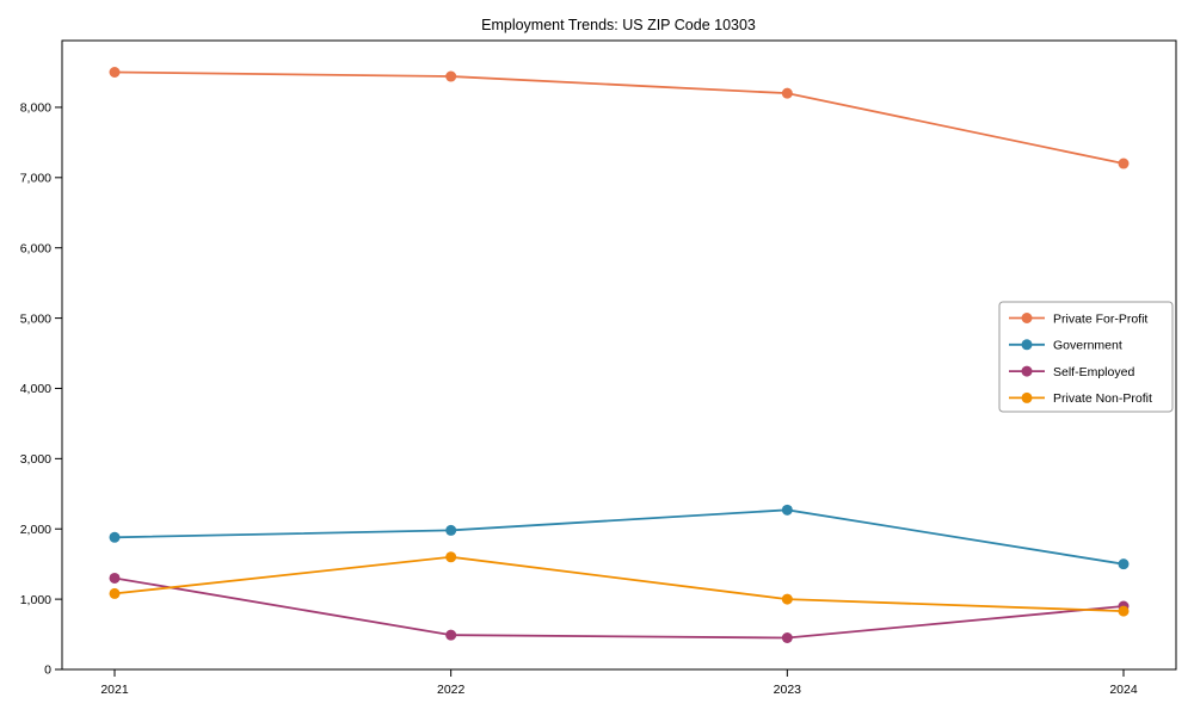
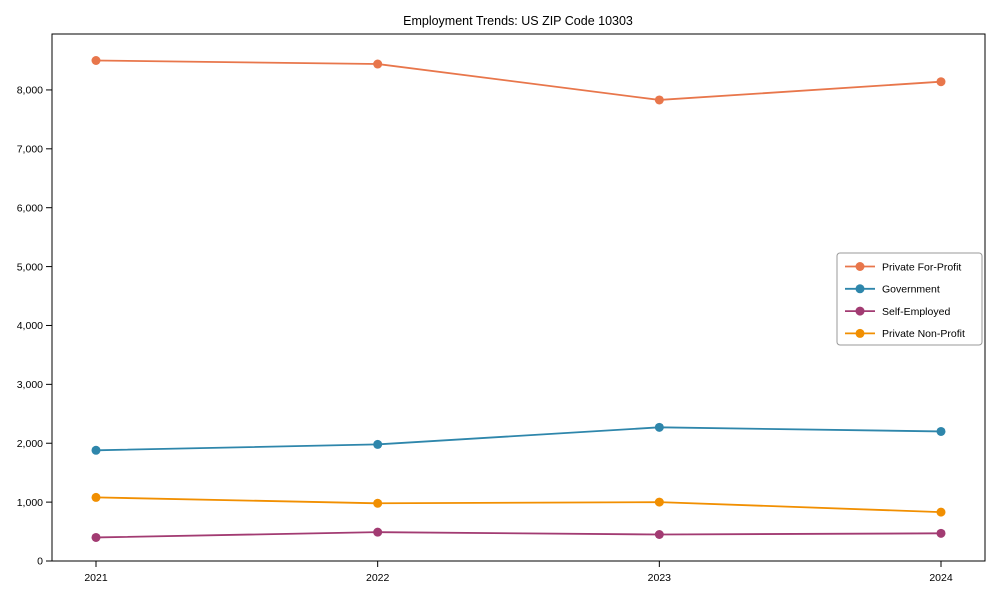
Self-Employed/2021: 1300 -> 400
Private Non-Profit/2022: 1600 -> 1000
Private For-Profit/2023: 8200 -> 7800
Private For-Profit/2024: 7200 -> 8100
Government/2024: 1500 -> 2200
Self-Employed/2024: 900 -> 500
